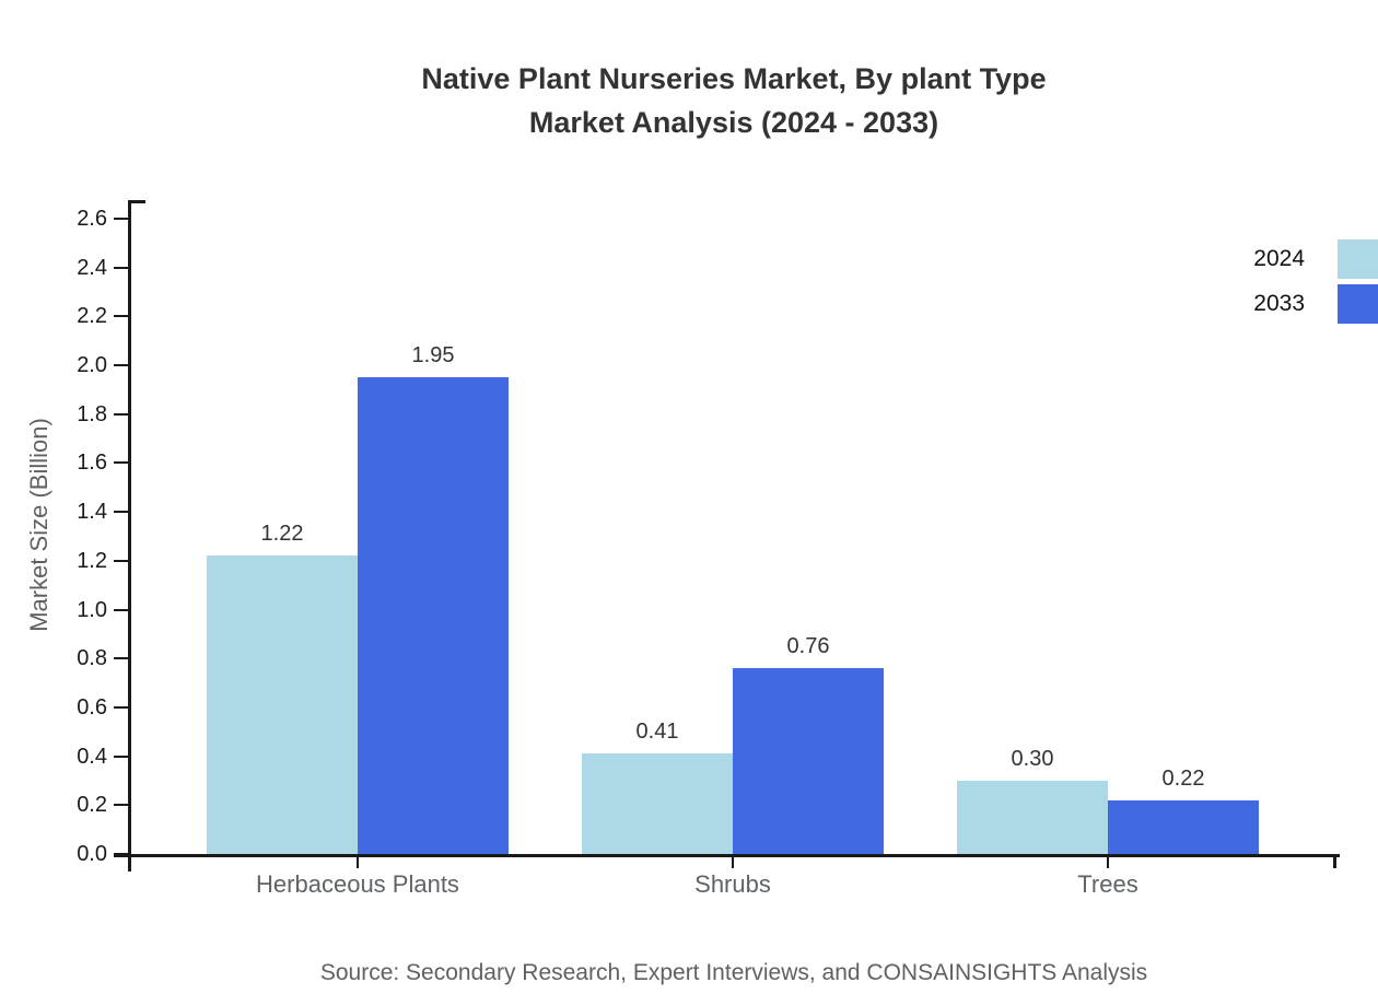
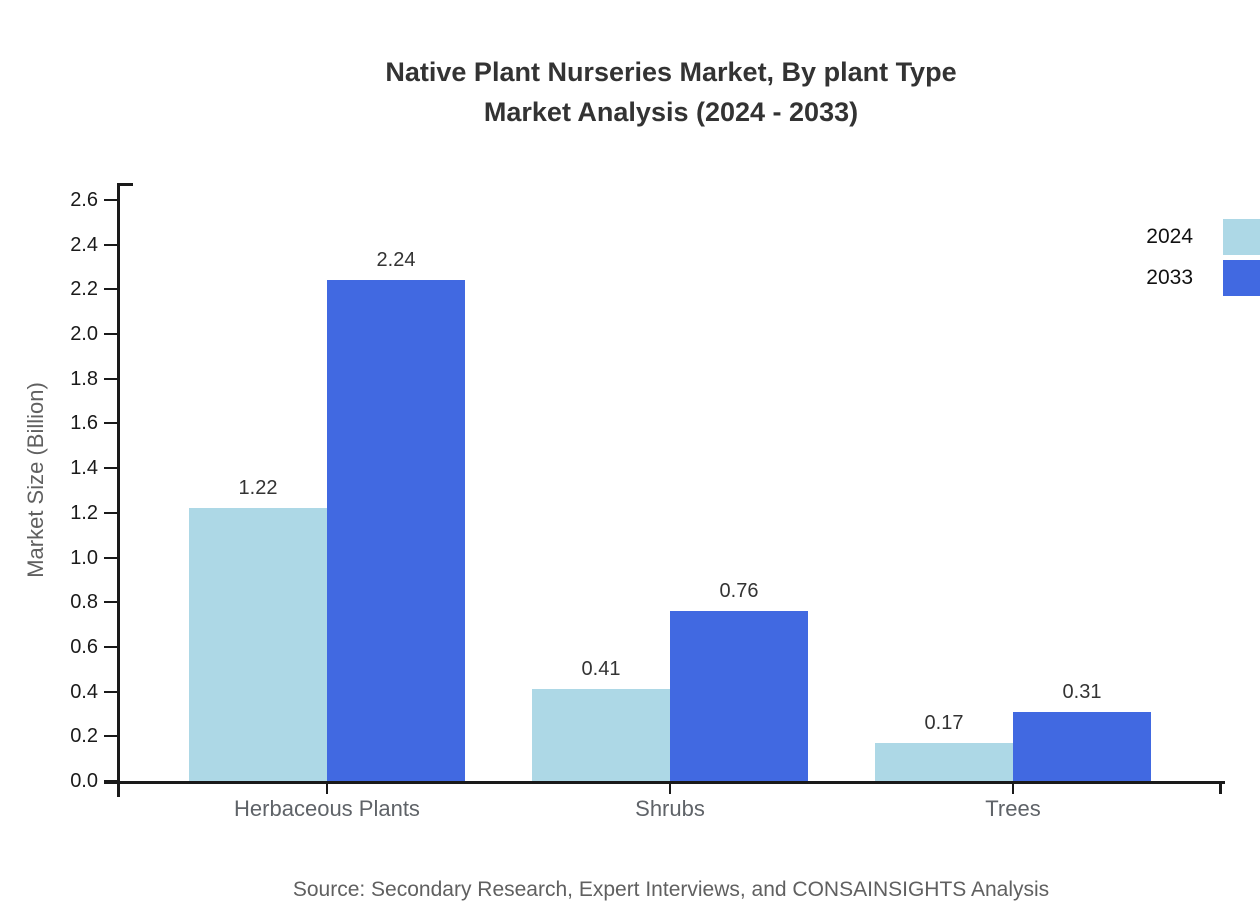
2033/Herbaceous Plants: 1.95 -> 2.24
2024/Trees: 0.30 -> 0.17
2033/Trees: 0.22 -> 0.31
